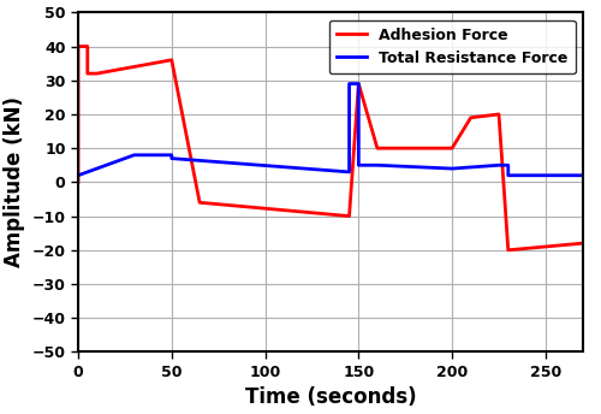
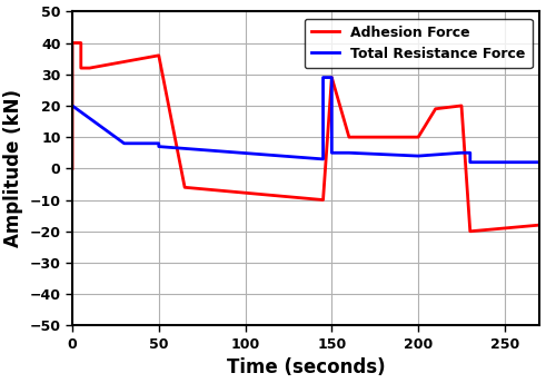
Total Resistance Force/0: 2 -> 20
